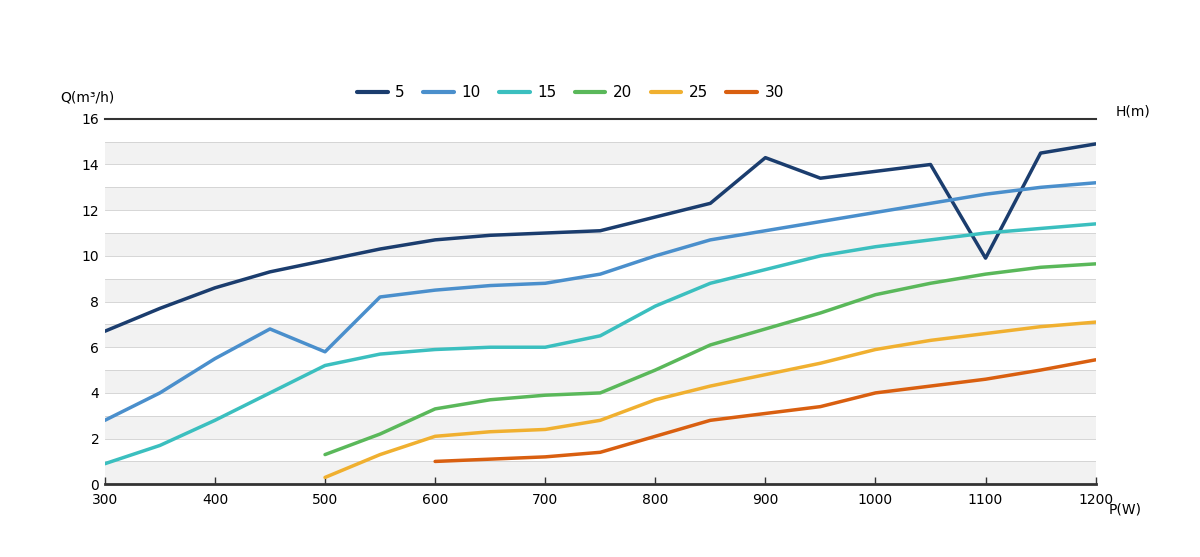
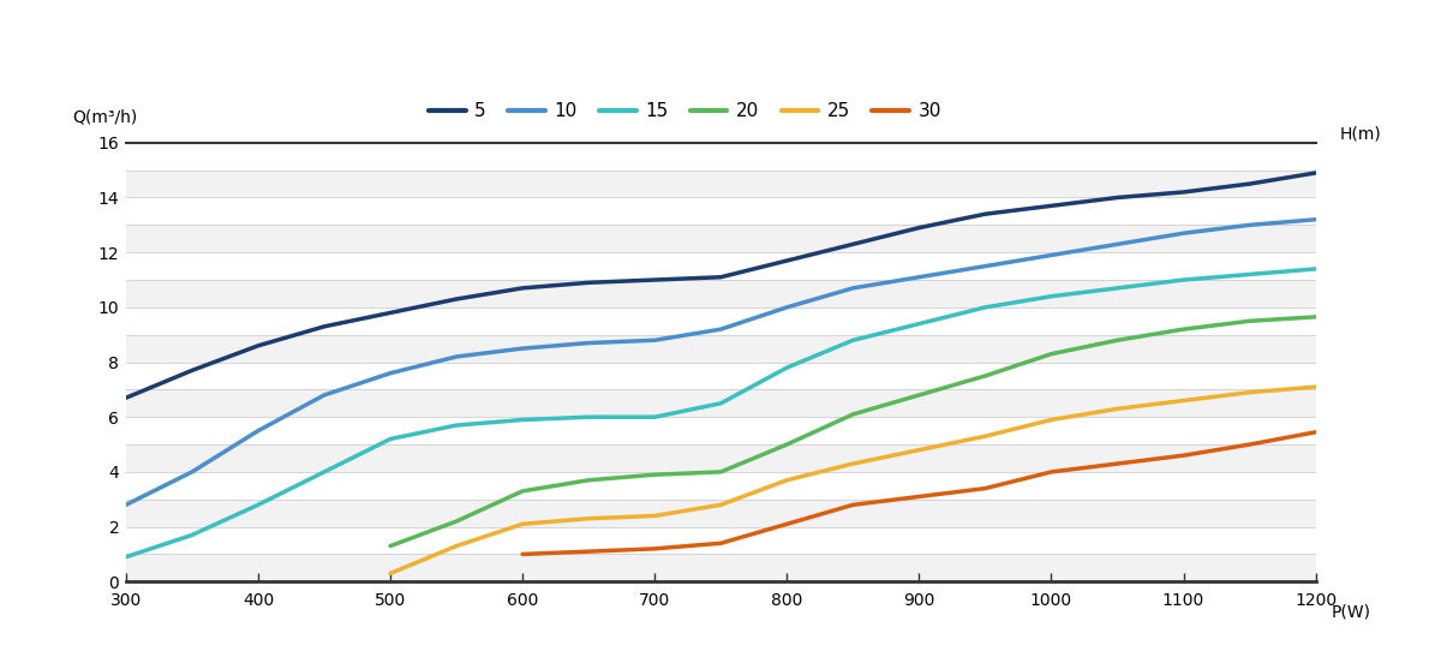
10/500: 5.8 -> 7.6
5/900: 14.3 -> 12.9
5/1100: 9.9 -> 14.2
